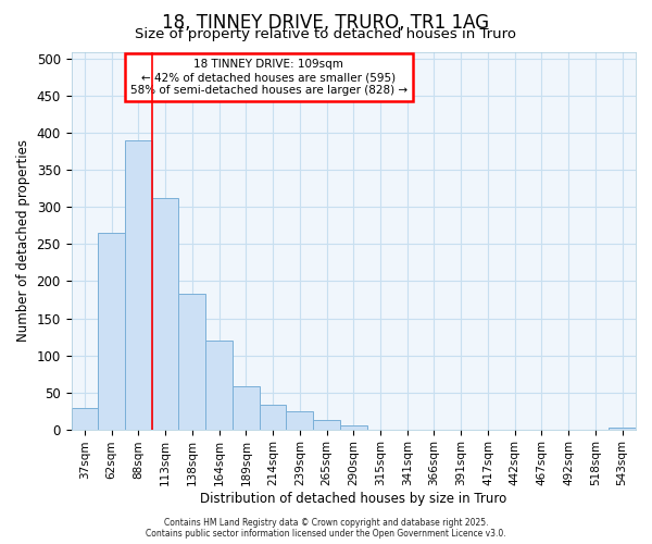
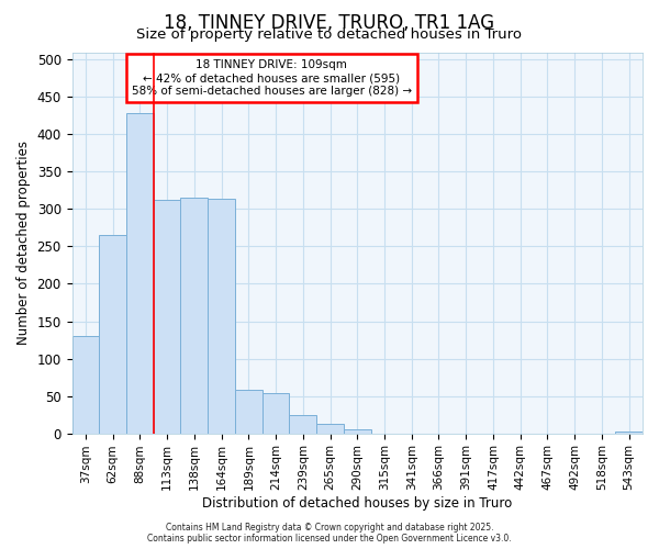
37sqm: 29 -> 130
88sqm: 390 -> 428
138sqm: 183 -> 316
164sqm: 120 -> 314
214sqm: 33 -> 54
